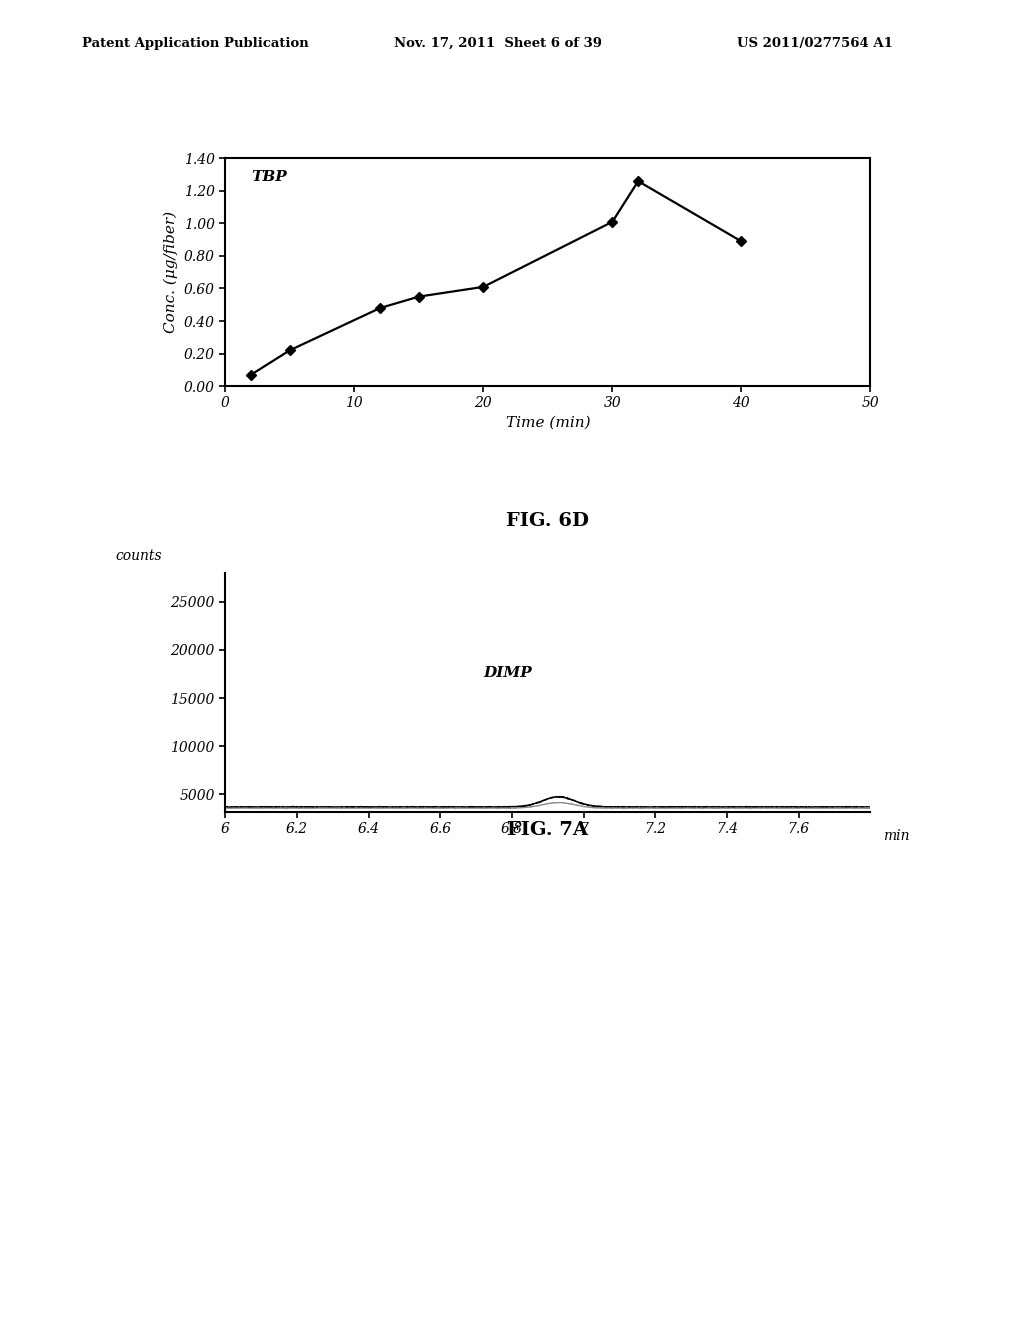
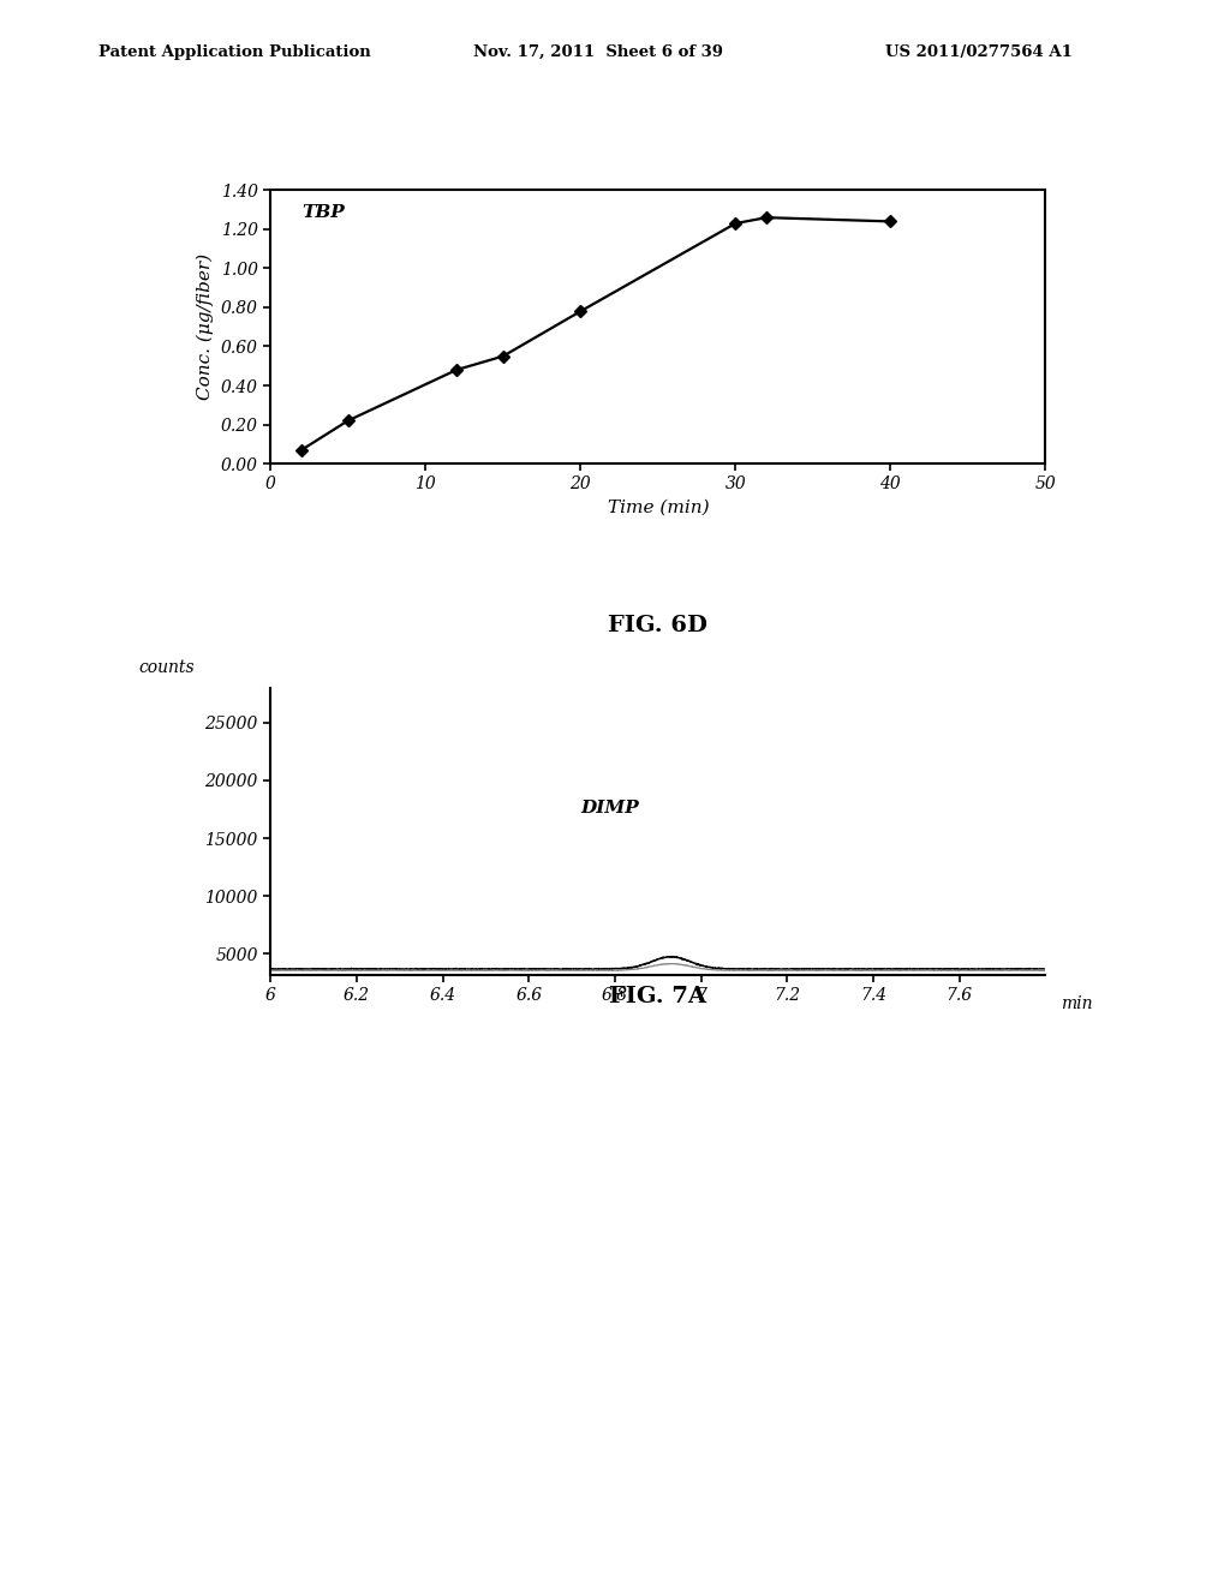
20: 0.61 -> 0.78
30: 1.01 -> 1.23
40: 0.89 -> 1.24
